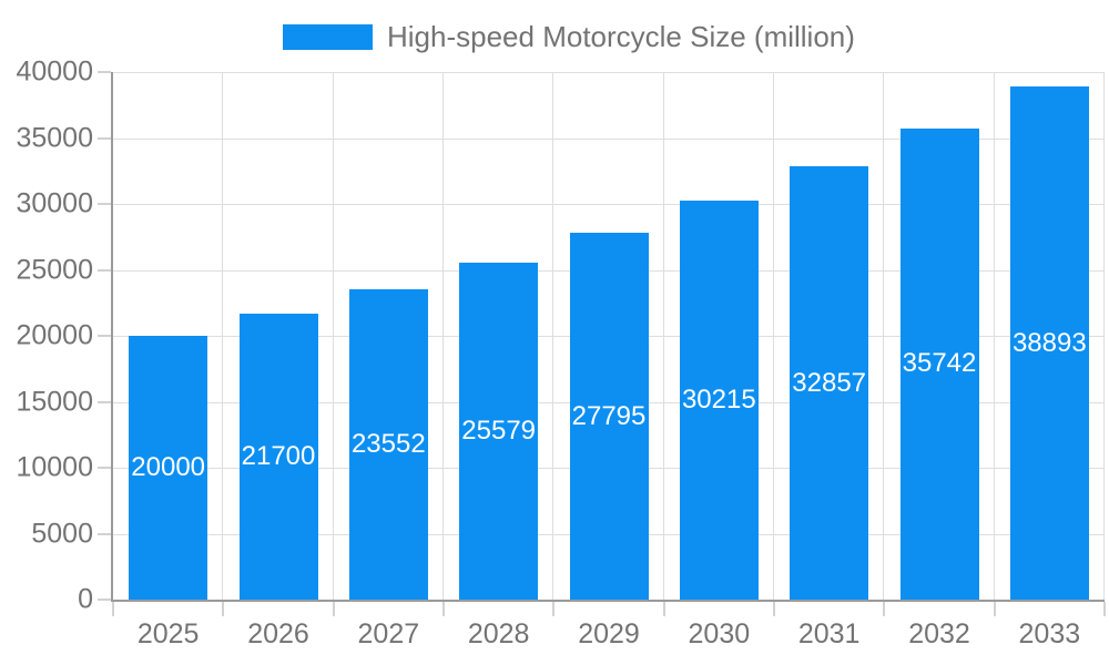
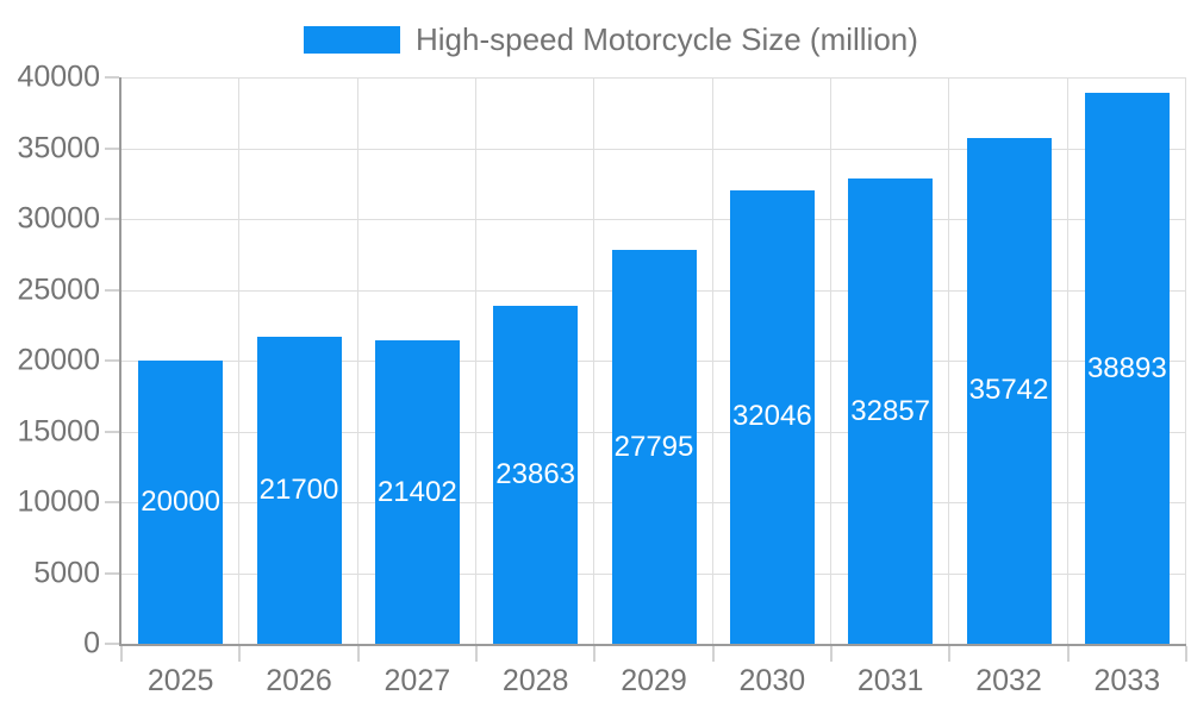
2027: 23552 -> 21402
2028: 25579 -> 23863
2030: 30215 -> 32046
